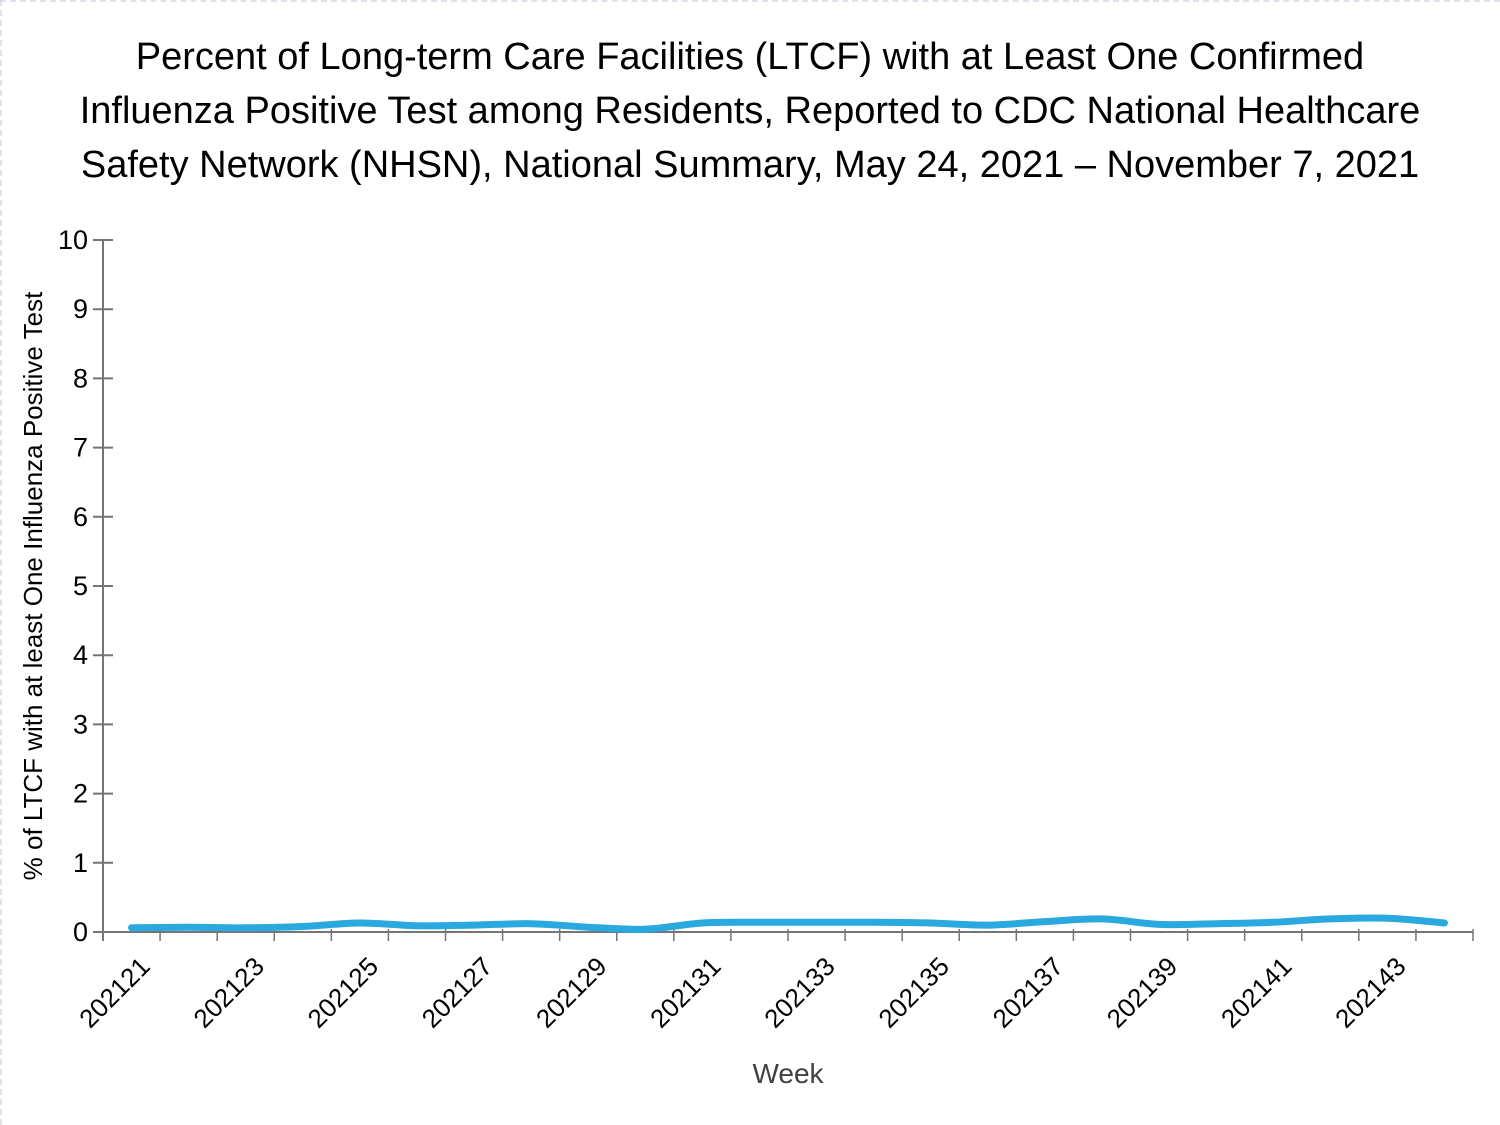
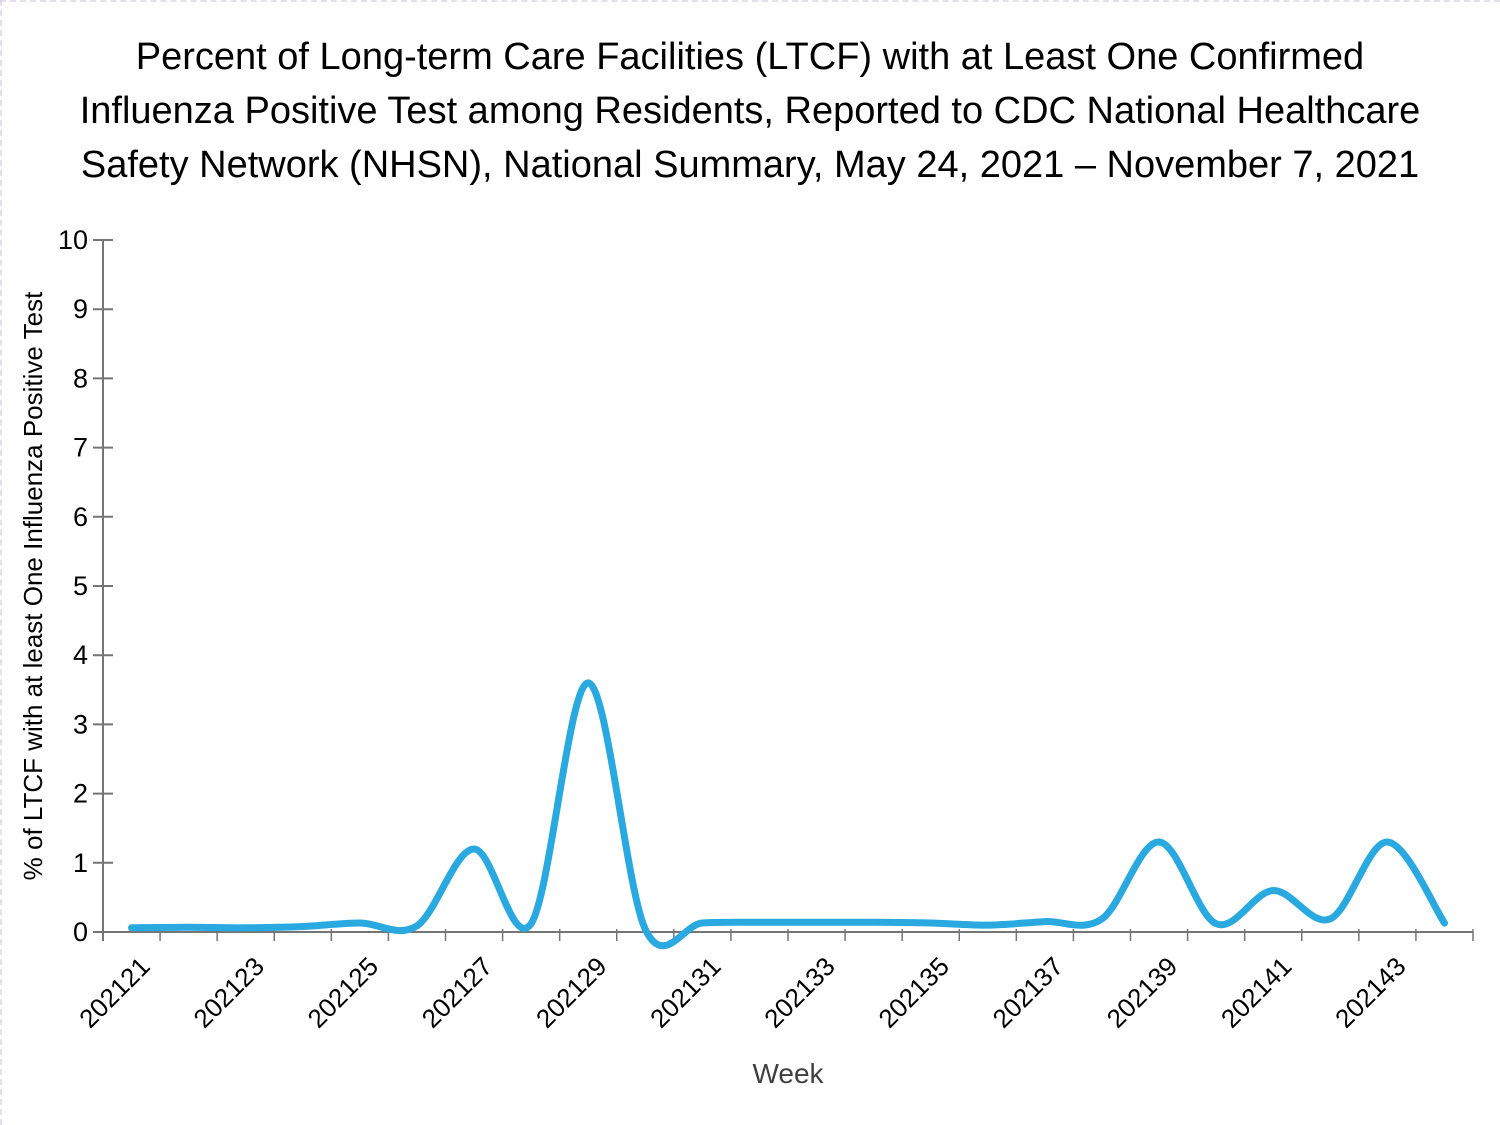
202127: 0.1 -> 1.2
202129: 0.1 -> 3.6
202139: 0.1 -> 1.3
202141: 0.1 -> 0.6
202143: 0.2 -> 1.3
